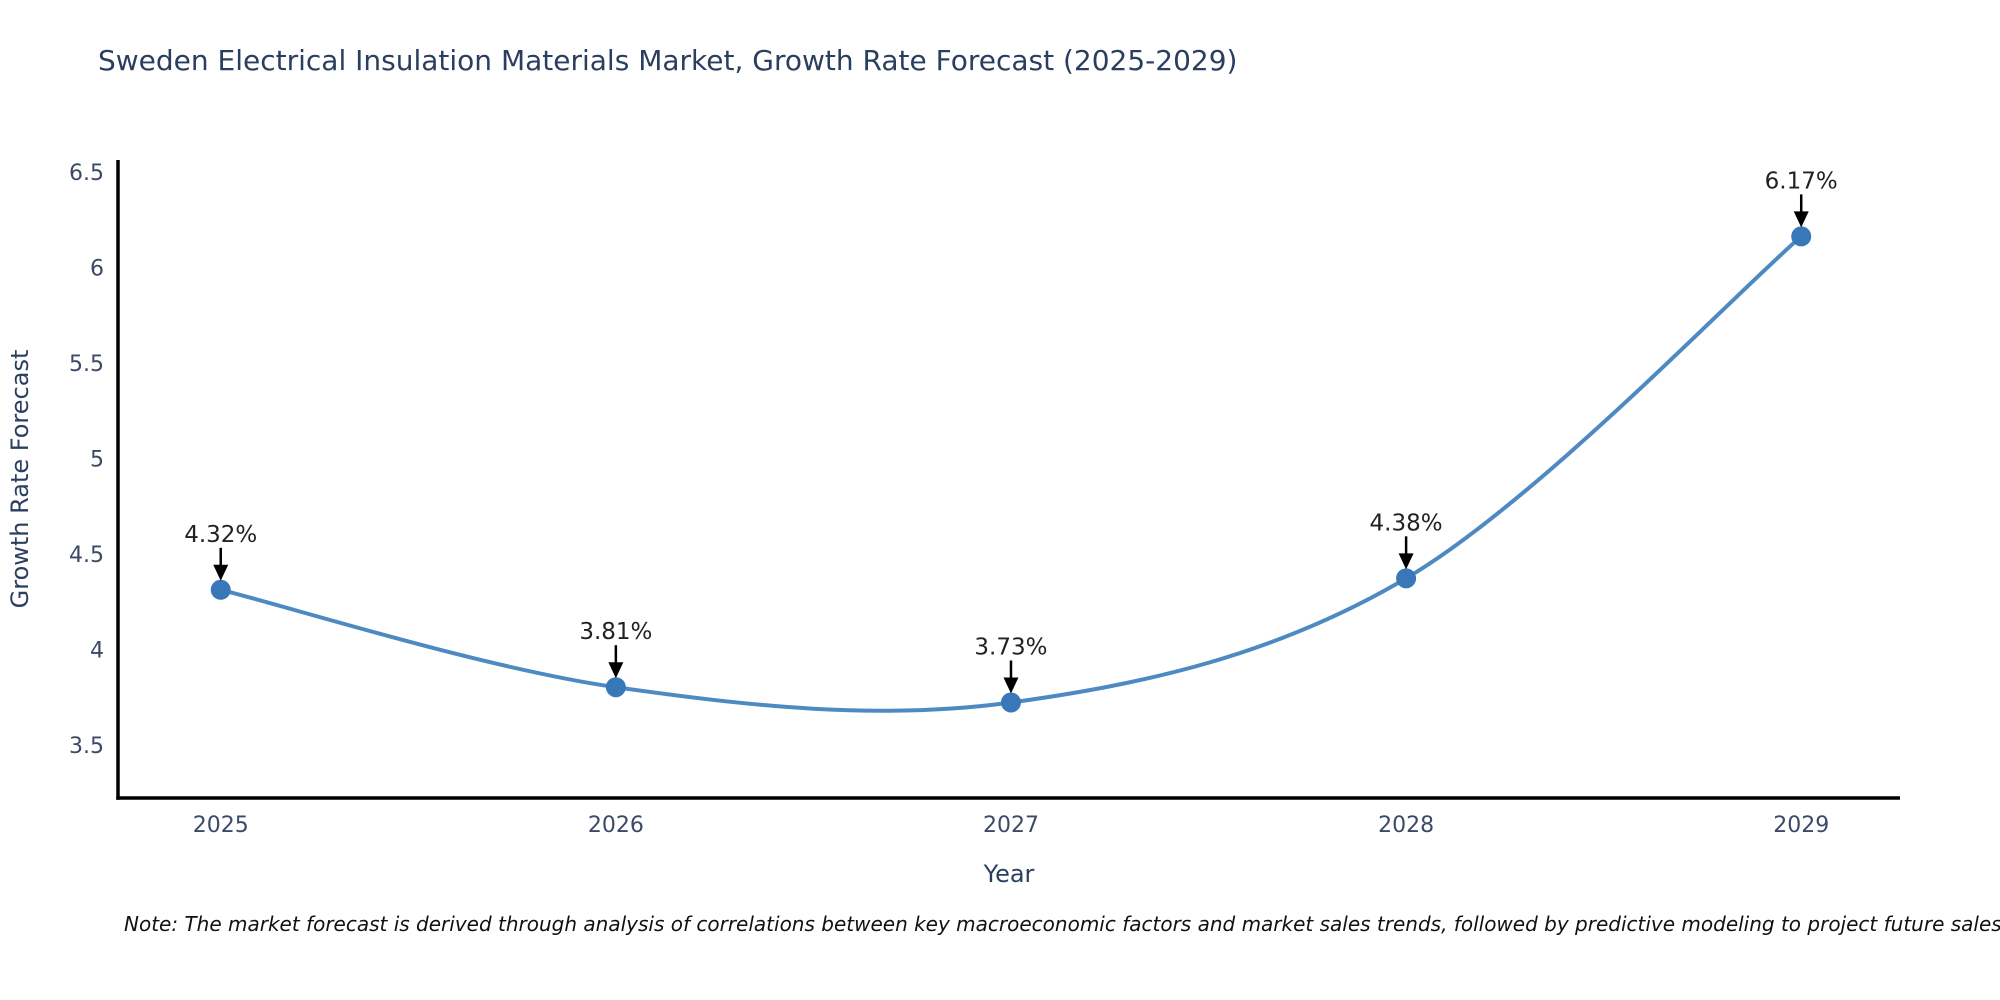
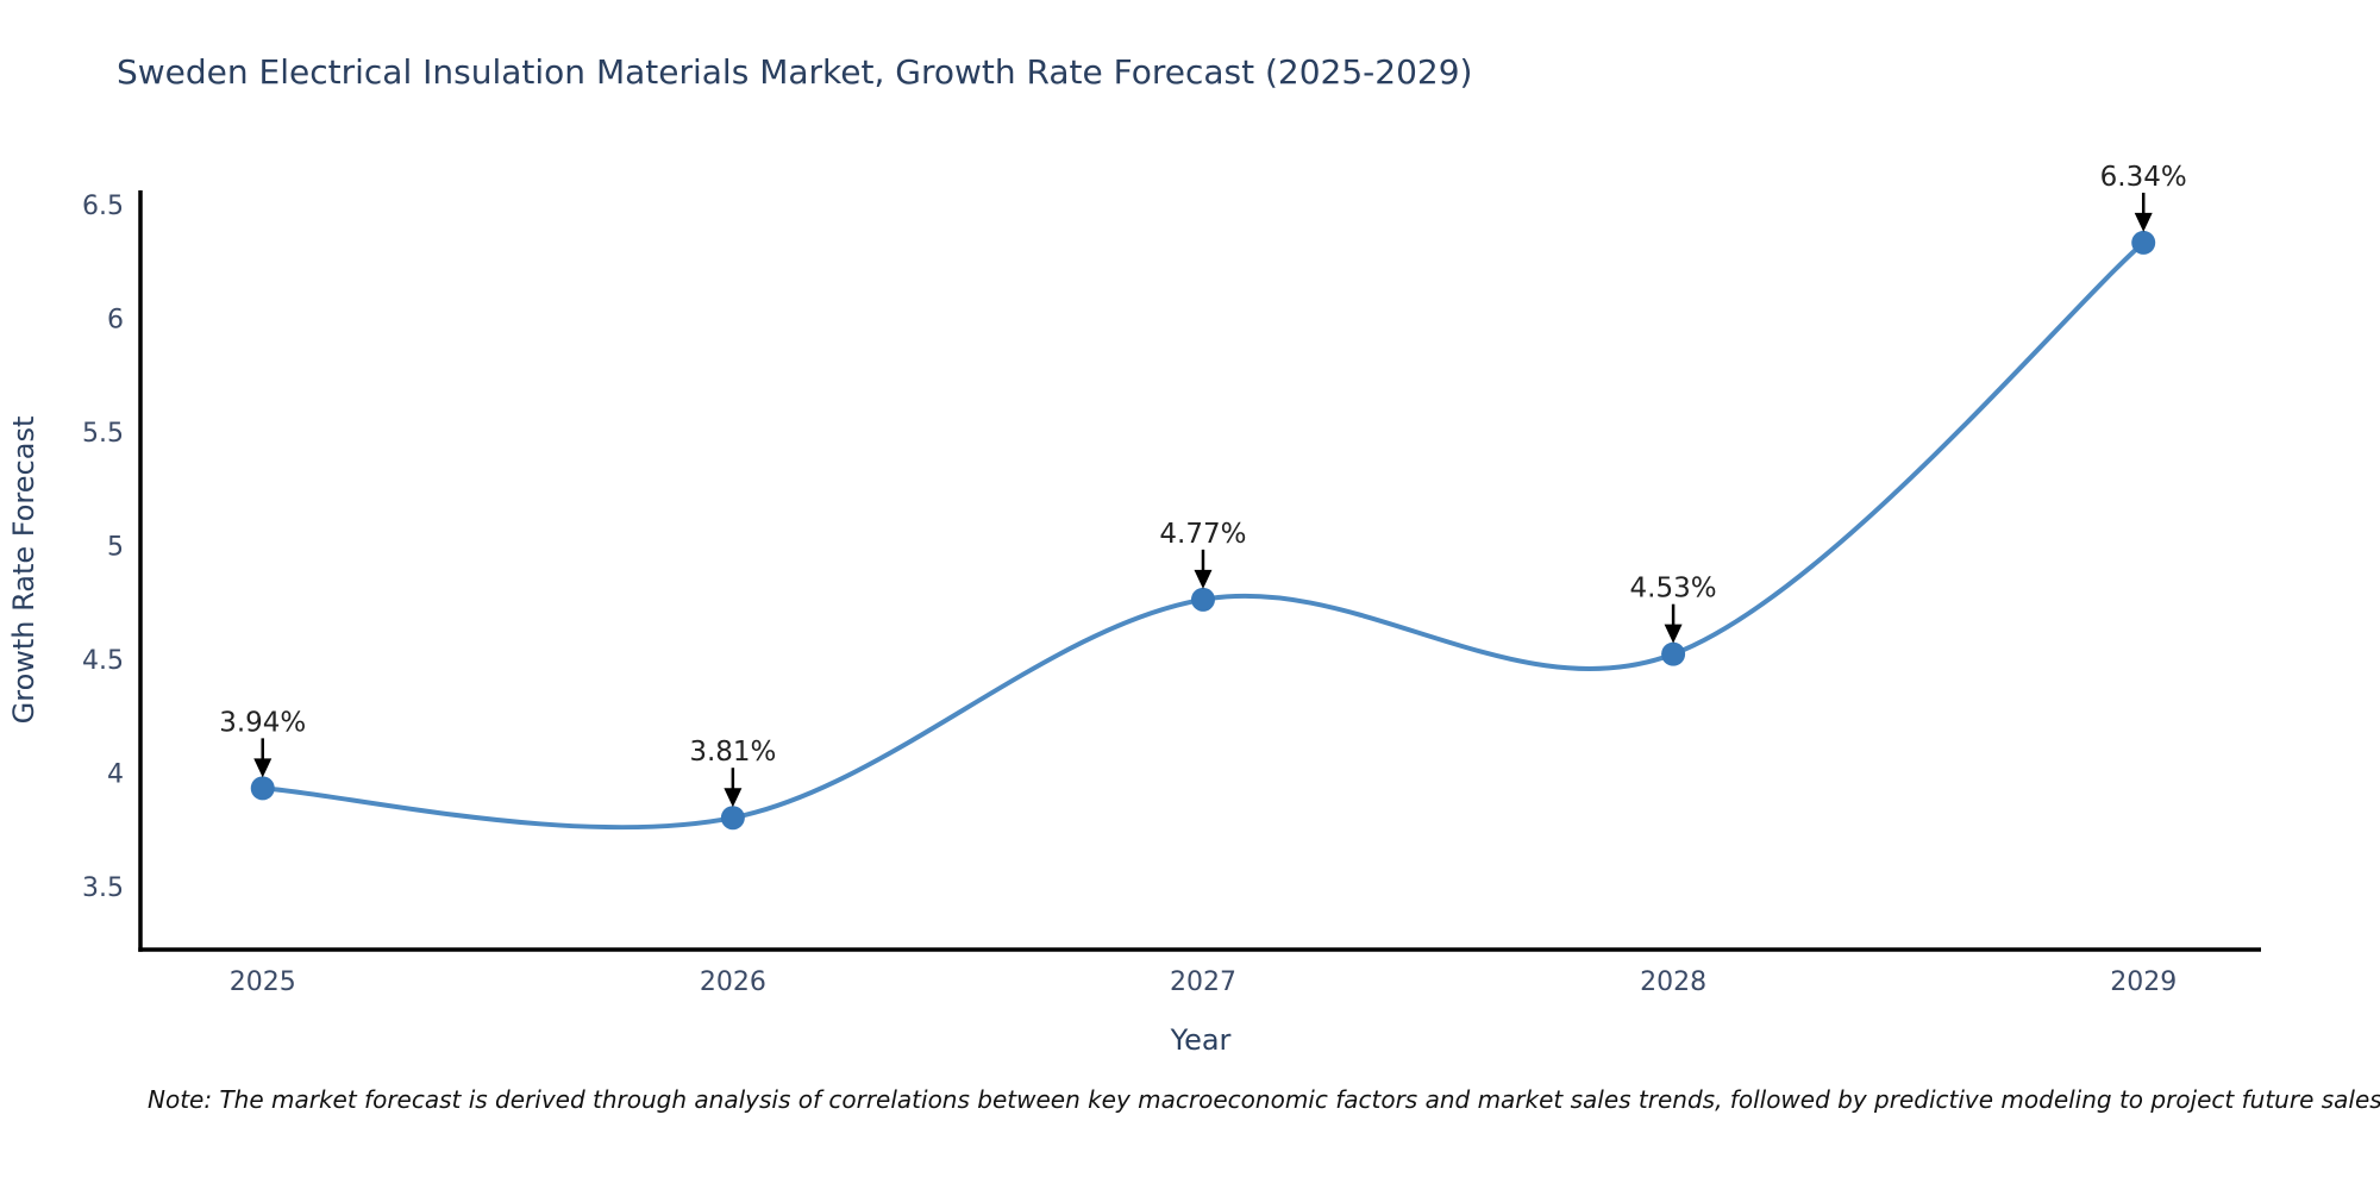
2025: 4.32% -> 3.94%
2027: 3.73% -> 4.77%
2028: 4.38% -> 4.53%
2029: 6.17% -> 6.34%
